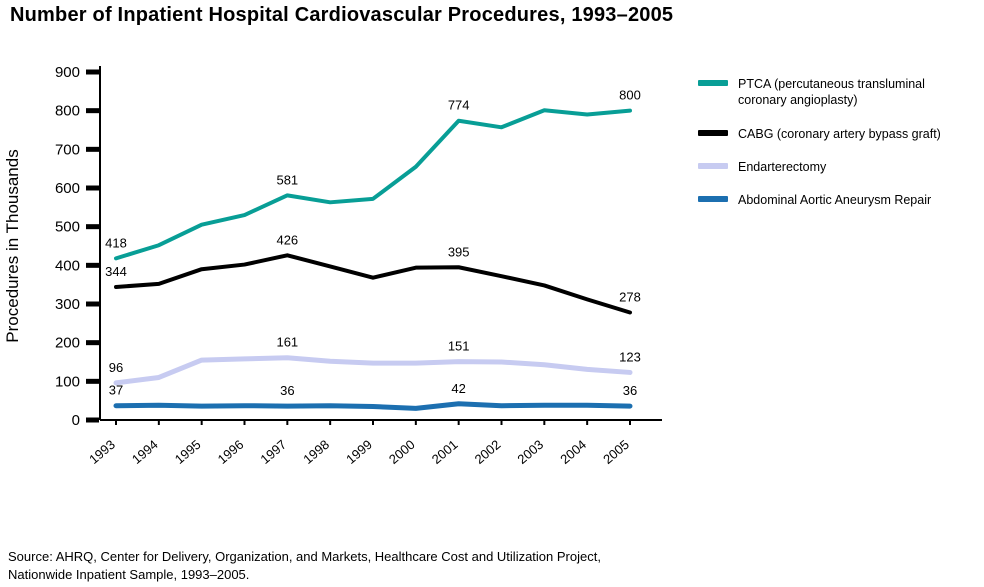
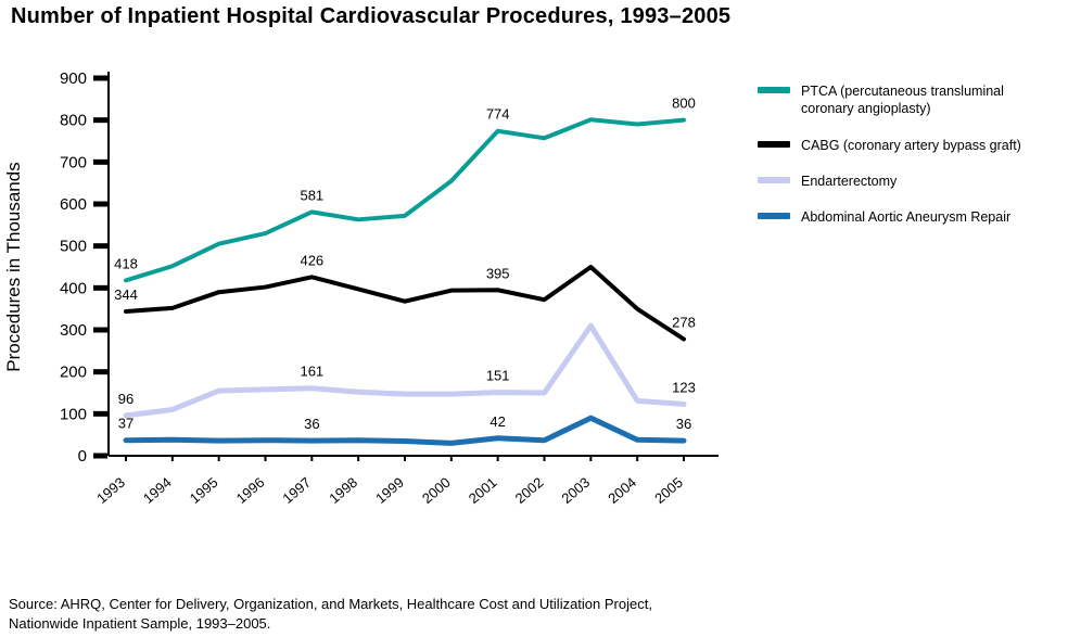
CABG (coronary artery bypass graft)/2003: 350 -> 450
Endarterectomy/2003: 140 -> 310
Abdominal Aortic Aneurysm Repair/2003: 40 -> 90
CABG (coronary artery bypass graft)/2004: 310 -> 350
